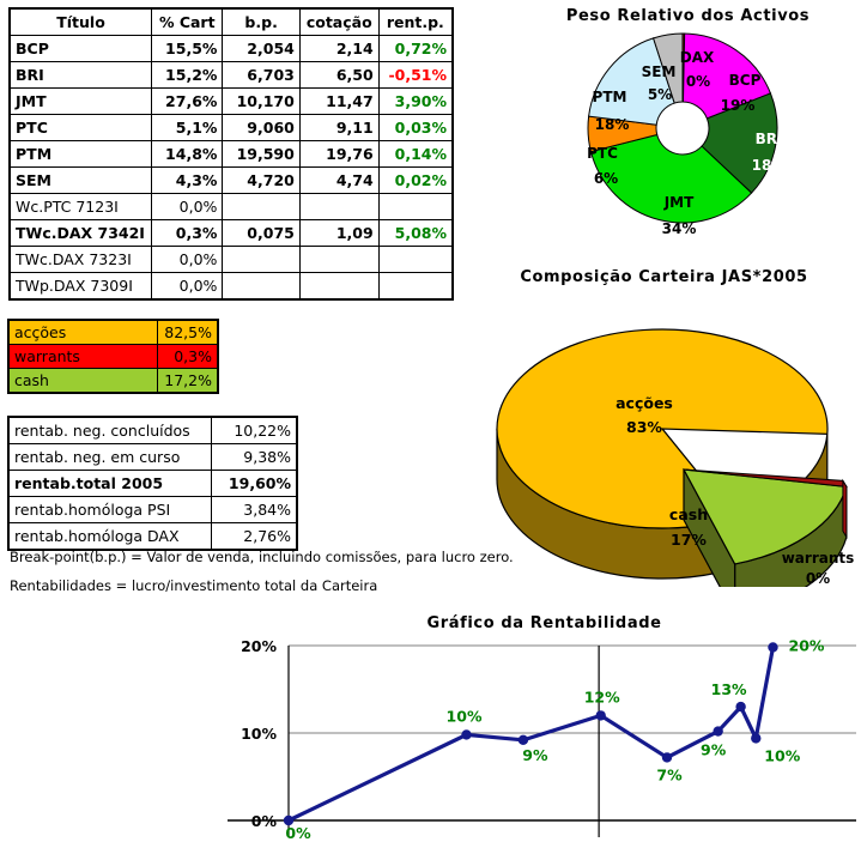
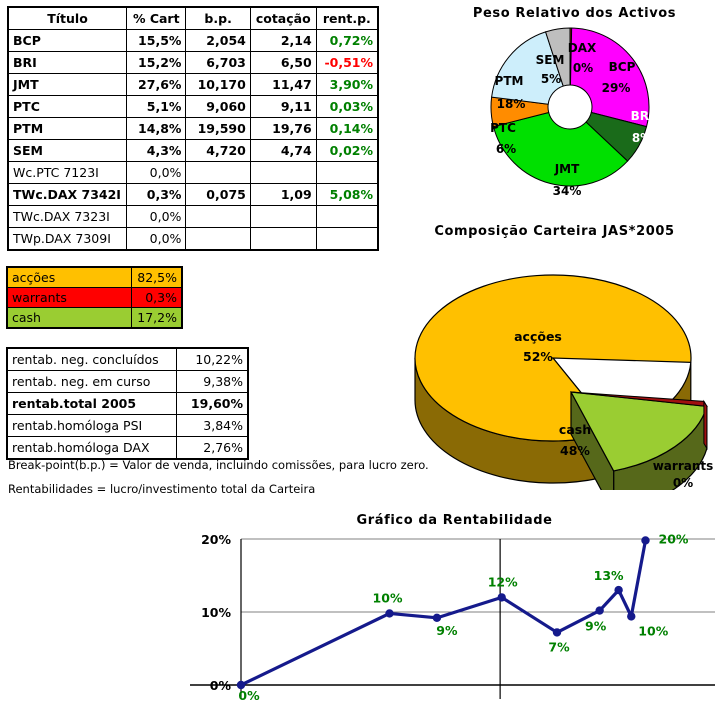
Peso Relativo dos Activos/BCP: 19% -> 29%
Peso Relativo dos Activos/BRI: 18% -> 8%
Composição Carteira JAS*2005/acções: 83% -> 52%
Composição Carteira JAS*2005/cash: 17% -> 48%
